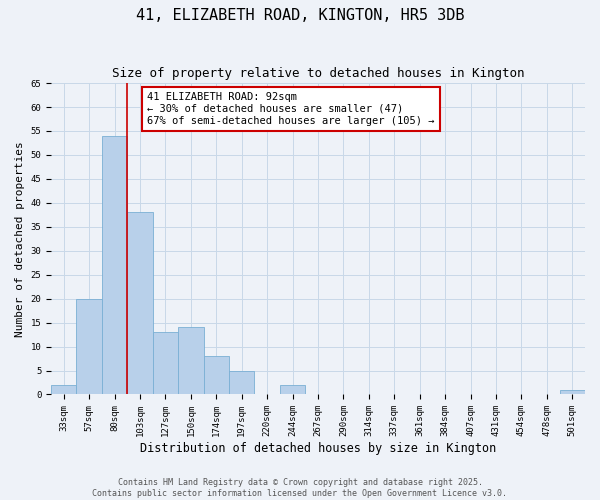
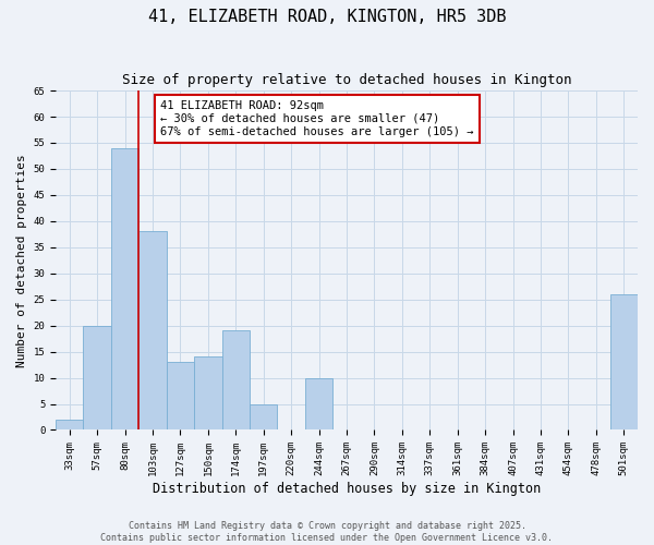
174sqm: 8 -> 19
244sqm: 2 -> 10
501sqm: 1 -> 26
